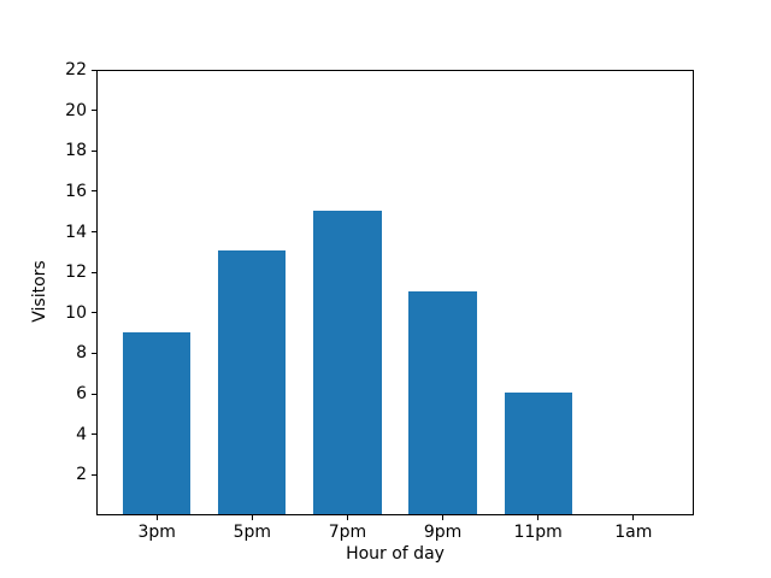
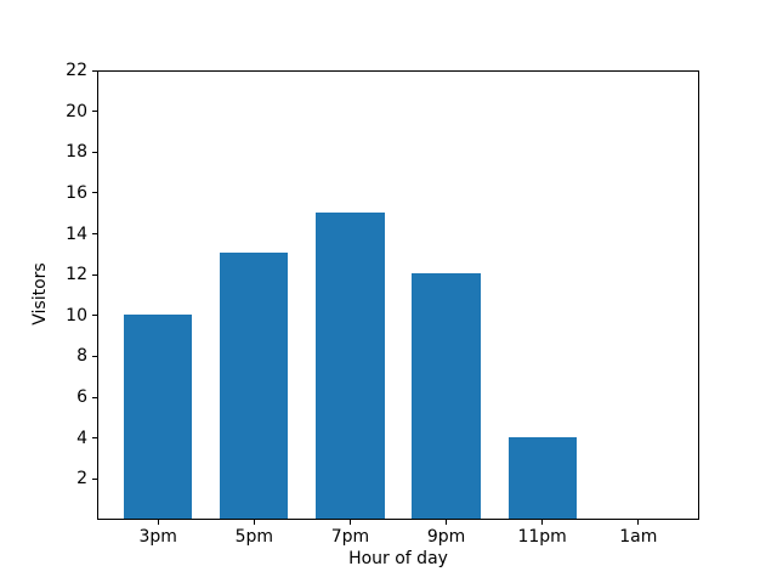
3pm: 9 -> 10
9pm: 11 -> 12
11pm: 6 -> 4
